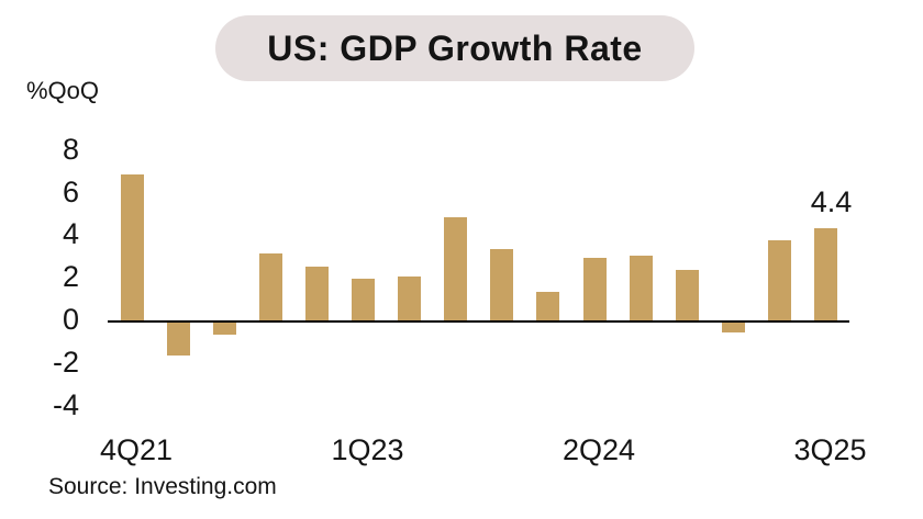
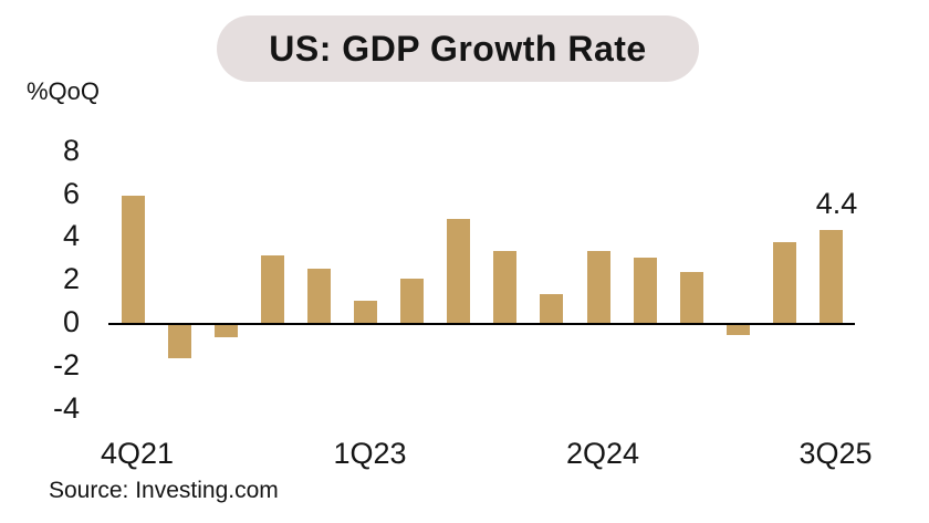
4Q21: 6.9 -> 6.0
1Q23: 2.0 -> 1.1
2Q24: 3.0 -> 3.4
